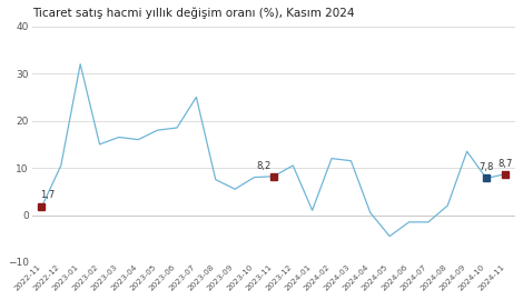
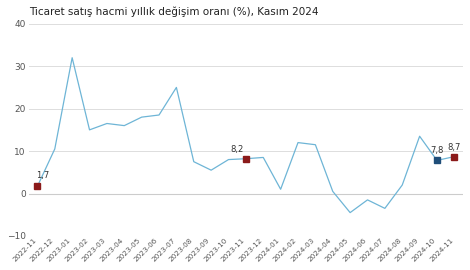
2023-12: 10.5 -> 8.5
2024-07: -1.5 -> -3.5
